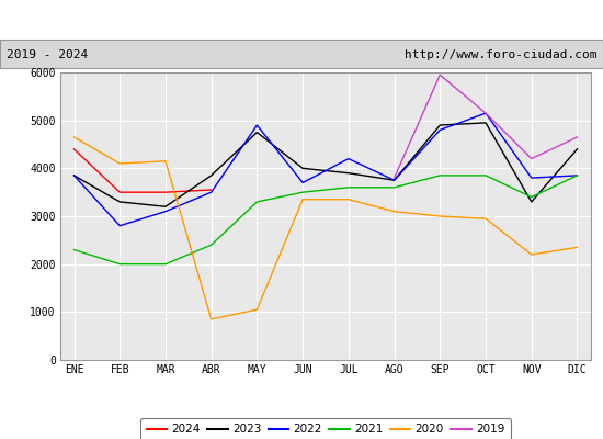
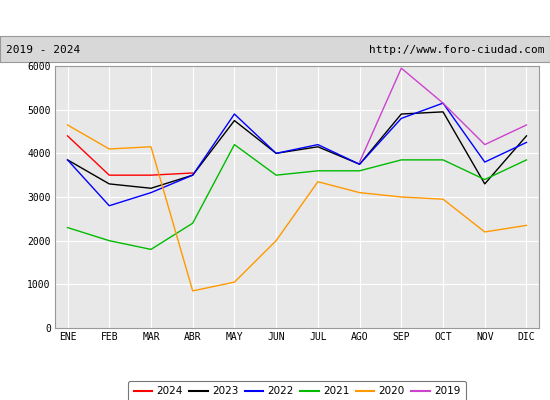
2021/MAR: 2000 -> 1800
2023/ABR: 3850 -> 3500
2021/MAY: 3300 -> 4200
2022/JUN: 3700 -> 4000
2020/JUN: 3350 -> 2000
2023/JUL: 3900 -> 4150
2022/DIC: 3850 -> 4250
